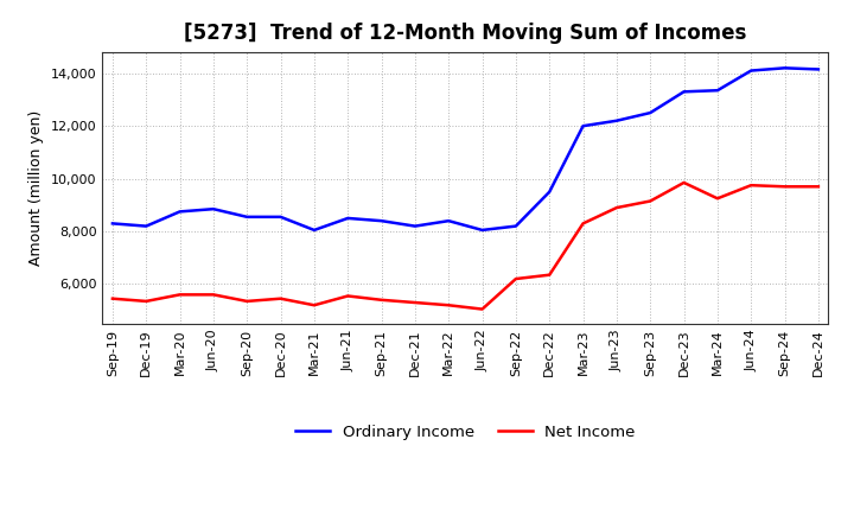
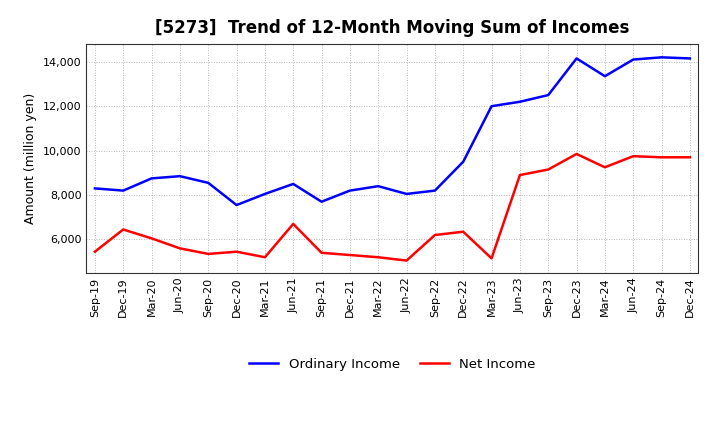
Net Income/Dec-19: 5,350 -> 6,450
Net Income/Mar-20: 5,600 -> 6,050
Ordinary Income/Dec-20: 8,550 -> 7,550
Net Income/Jun-21: 5,550 -> 6,700
Ordinary Income/Sep-21: 8,400 -> 7,700
Net Income/Mar-23: 8,300 -> 5,150
Ordinary Income/Dec-23: 13,300 -> 14,150
